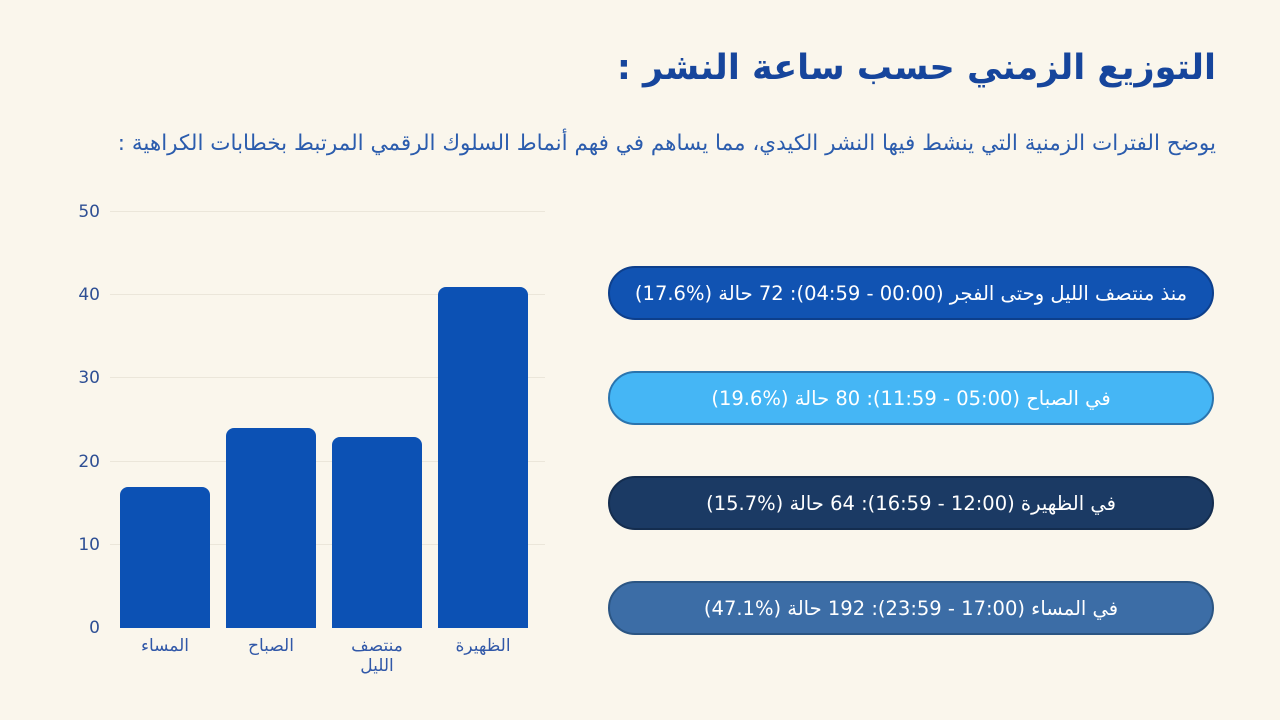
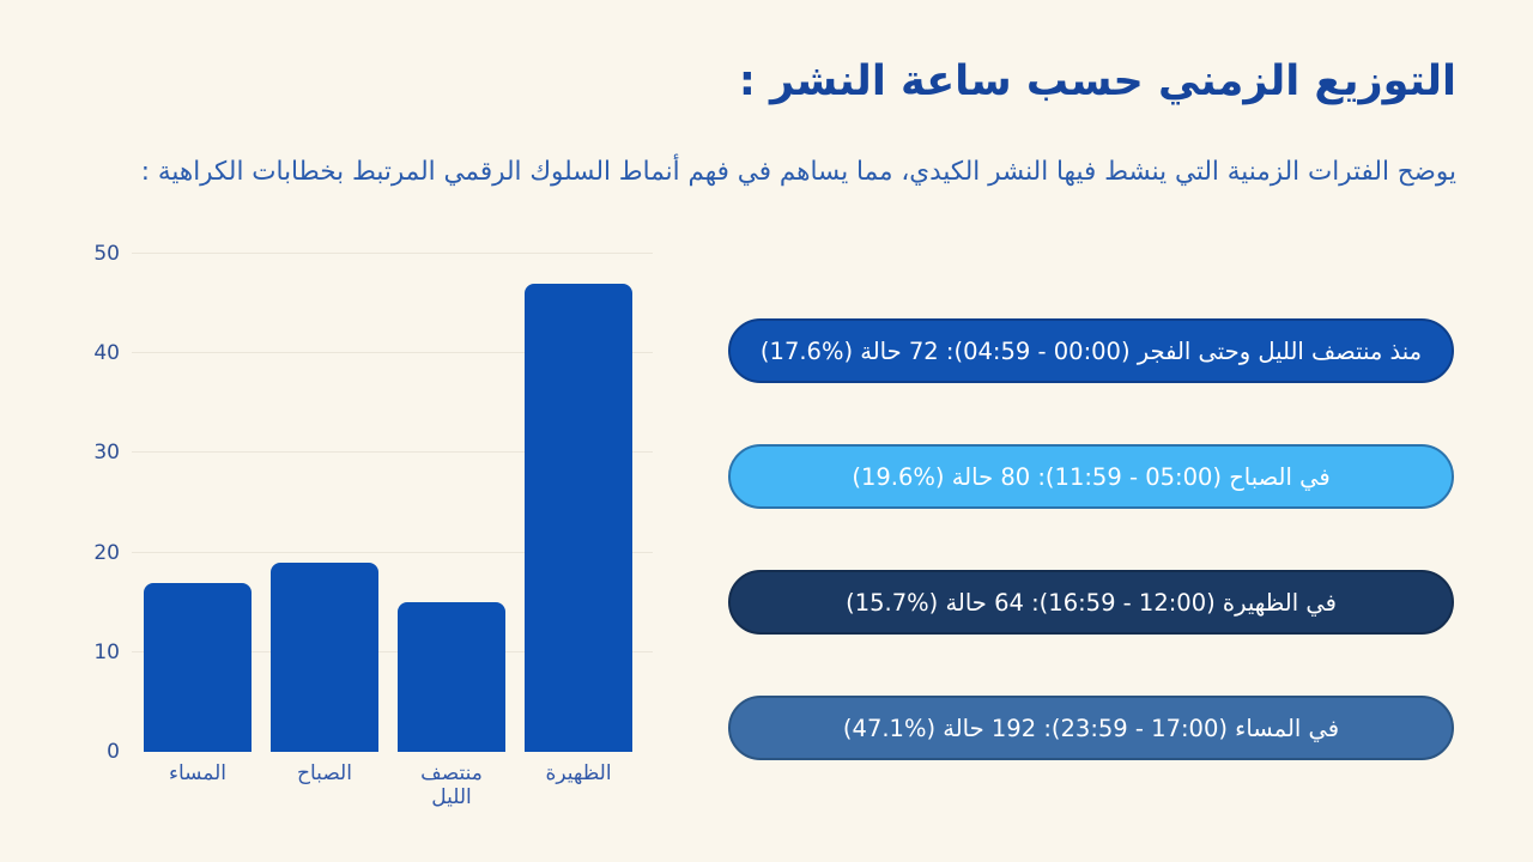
الصباح: 24 -> 19
منتصف الليل: 23 -> 15
الظهيرة: 41 -> 47
